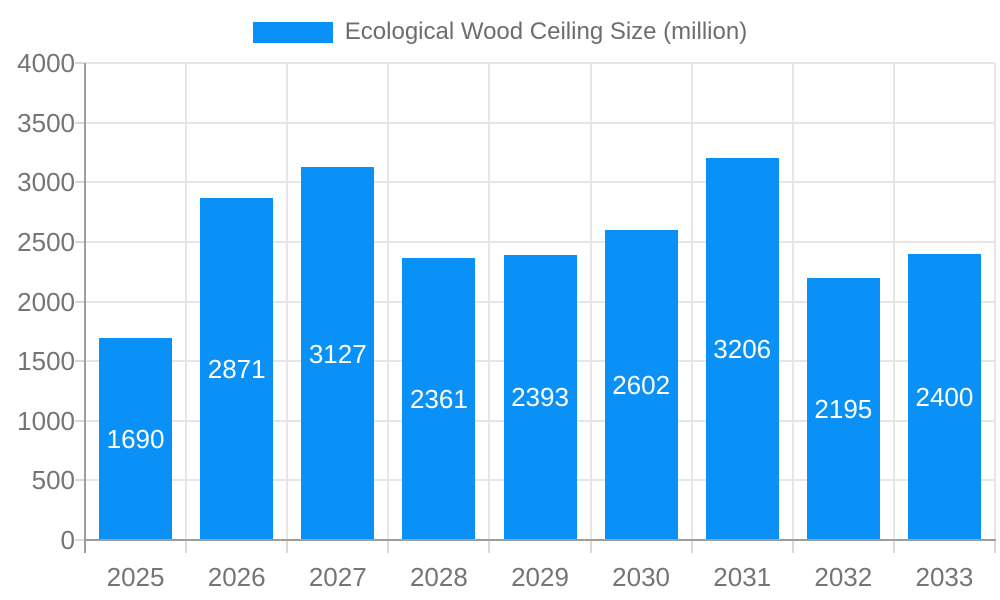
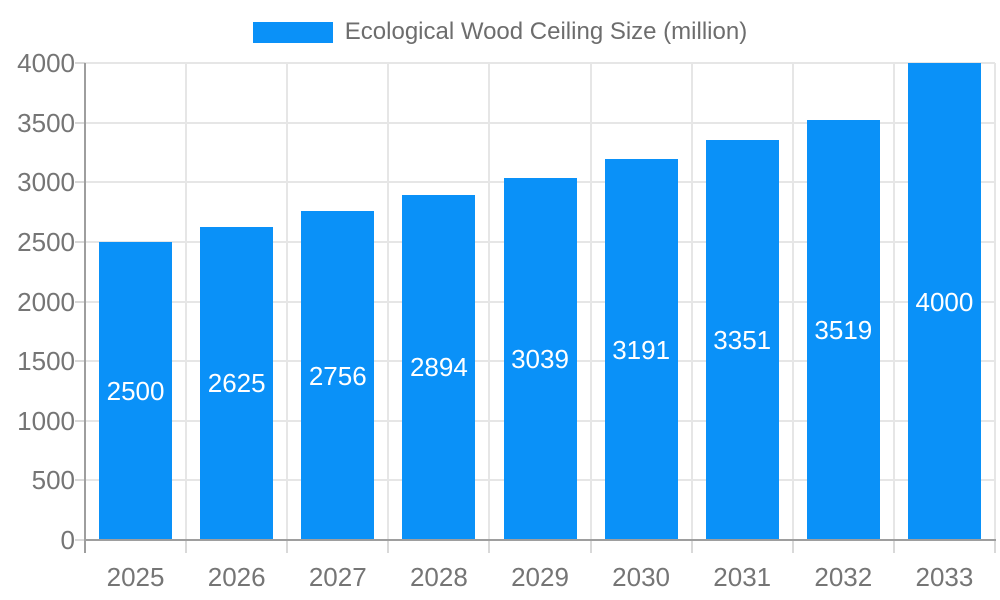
2025: 1690 -> 2500
2026: 2871 -> 2625
2027: 3127 -> 2756
2028: 2361 -> 2894
2029: 2393 -> 3039
2030: 2602 -> 3191
2031: 3206 -> 3351
2032: 2195 -> 3519
2033: 2400 -> 4000
